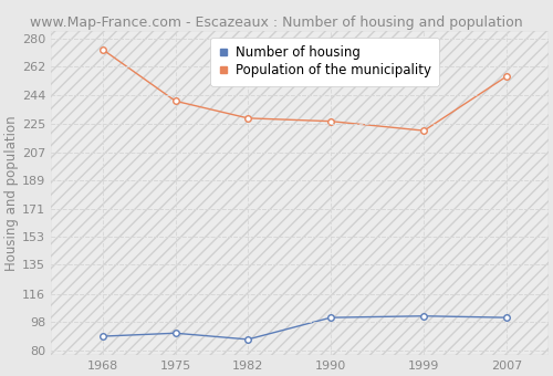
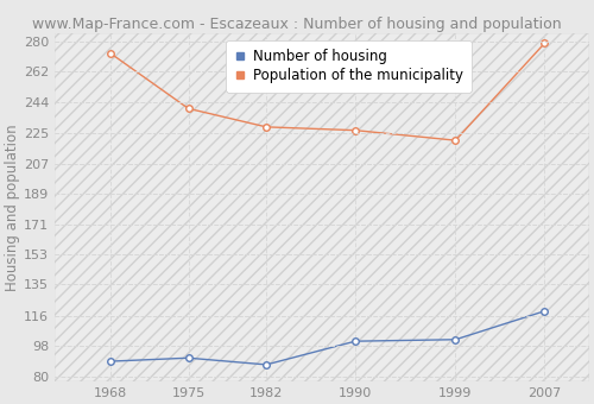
Number of housing/2007: 101 -> 119
Population of the municipality/2007: 256 -> 279
